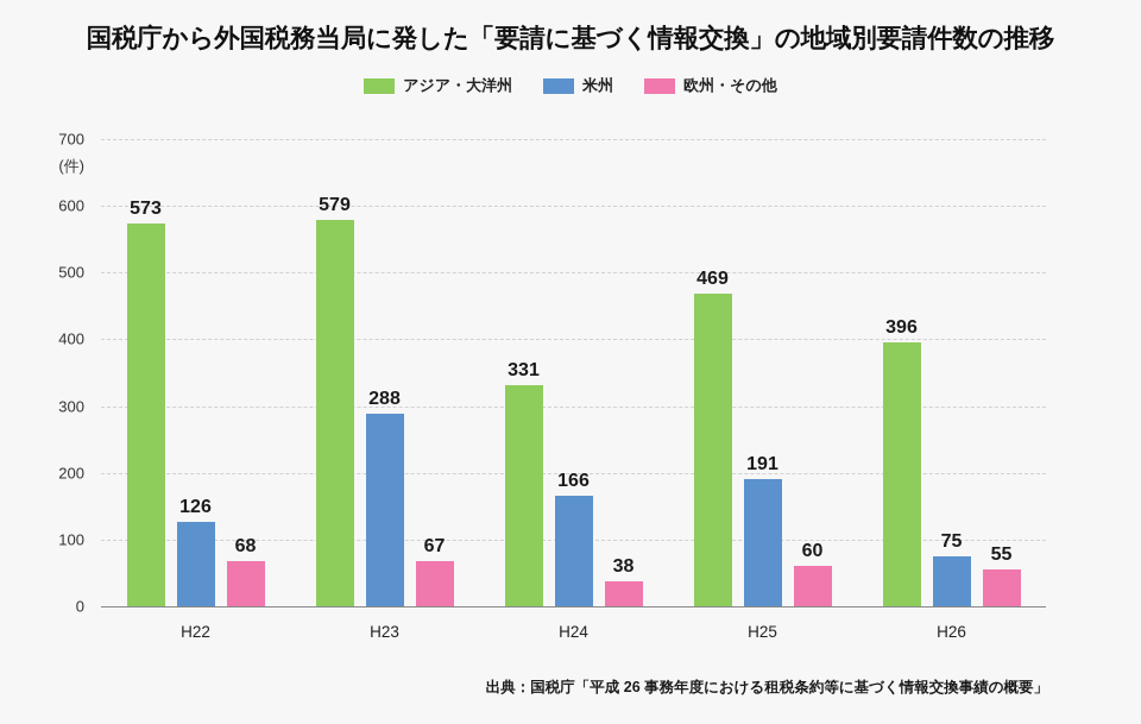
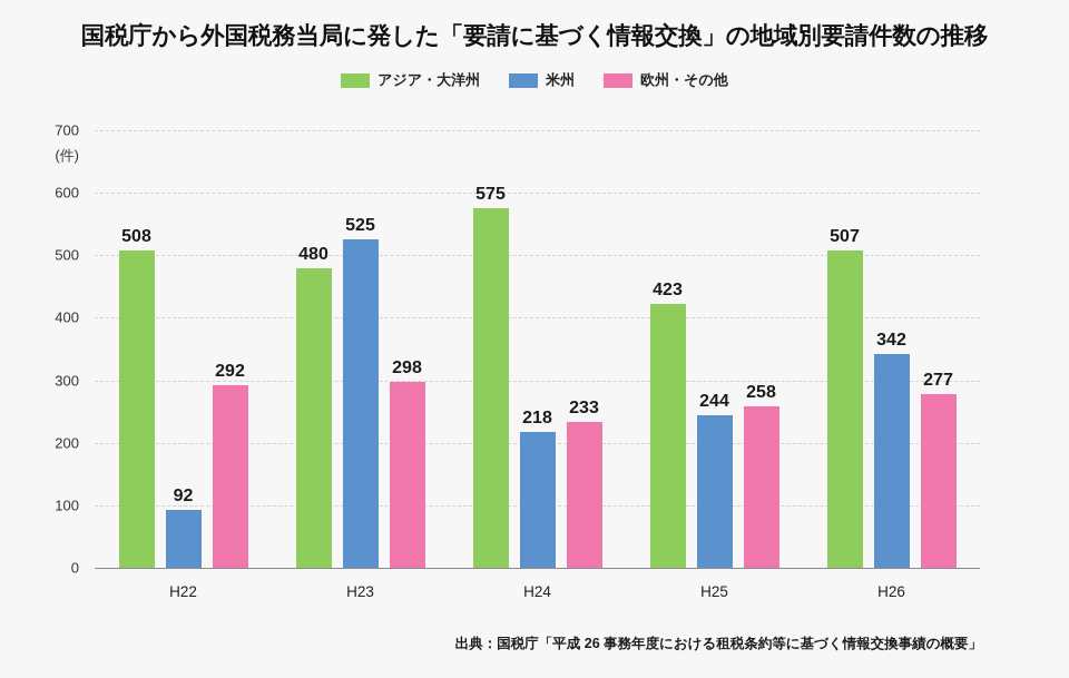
アジア・大洋州/H22: 573 -> 508
米州/H22: 126 -> 92
欧州・その他/H22: 68 -> 292
アジア・大洋州/H23: 579 -> 480
米州/H23: 288 -> 525
欧州・その他/H23: 67 -> 298
アジア・大洋州/H24: 331 -> 575
米州/H24: 166 -> 218
欧州・その他/H24: 38 -> 233
アジア・大洋州/H25: 469 -> 423
米州/H25: 191 -> 244
欧州・その他/H25: 60 -> 258
アジア・大洋州/H26: 396 -> 507
米州/H26: 75 -> 342
欧州・その他/H26: 55 -> 277
